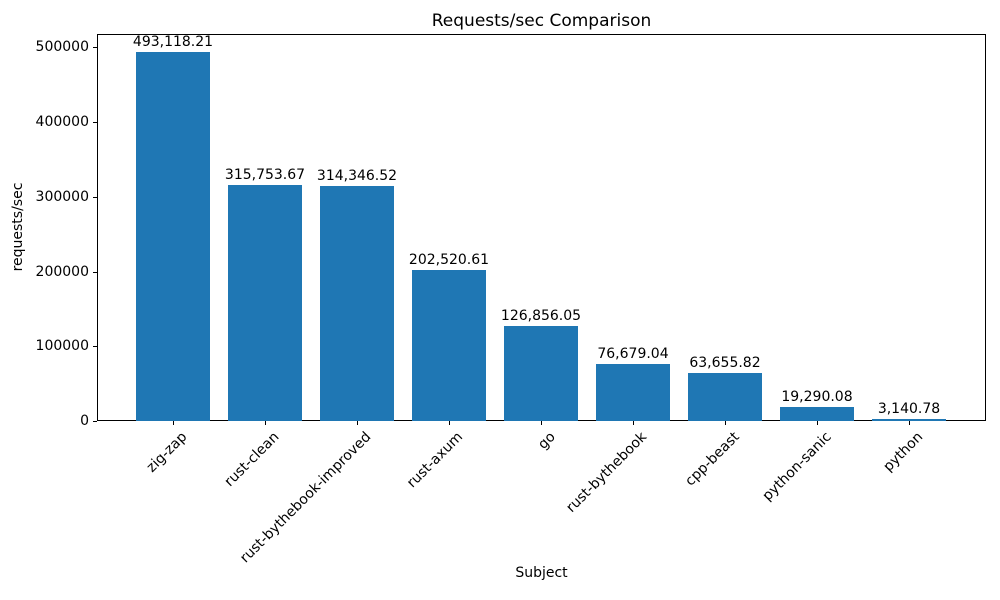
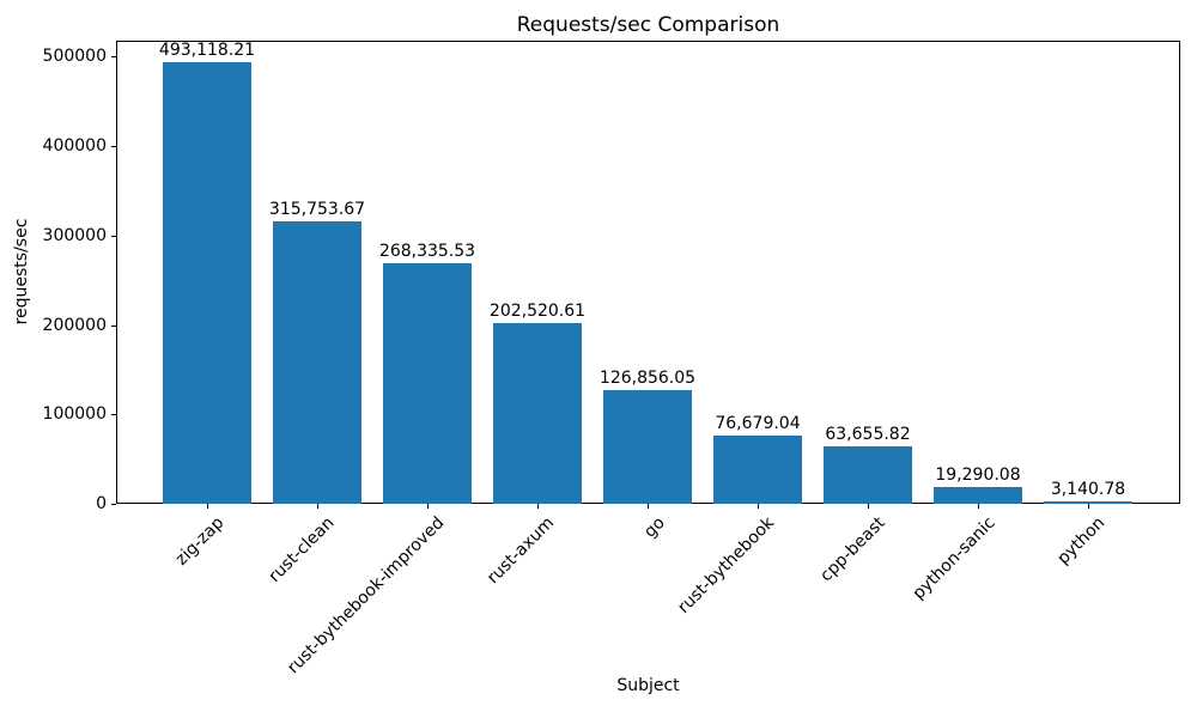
rust-bythebook-improved: 314,346.52 -> 268,335.53
